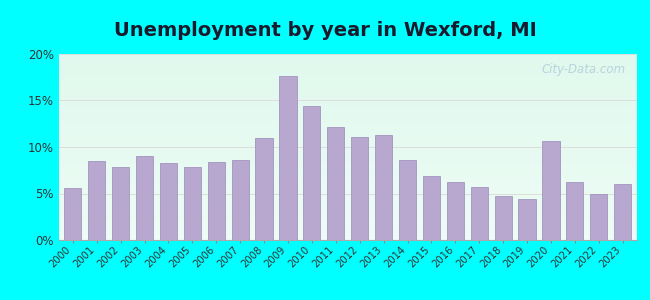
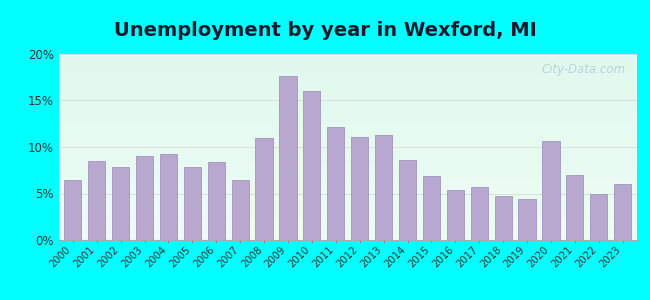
2000: 5.6% -> 6.4%
2004: 8.3% -> 9.2%
2007: 8.6% -> 6.4%
2010: 14.4% -> 16.0%
2016: 6.2% -> 5.4%
2021: 6.2% -> 7.0%
